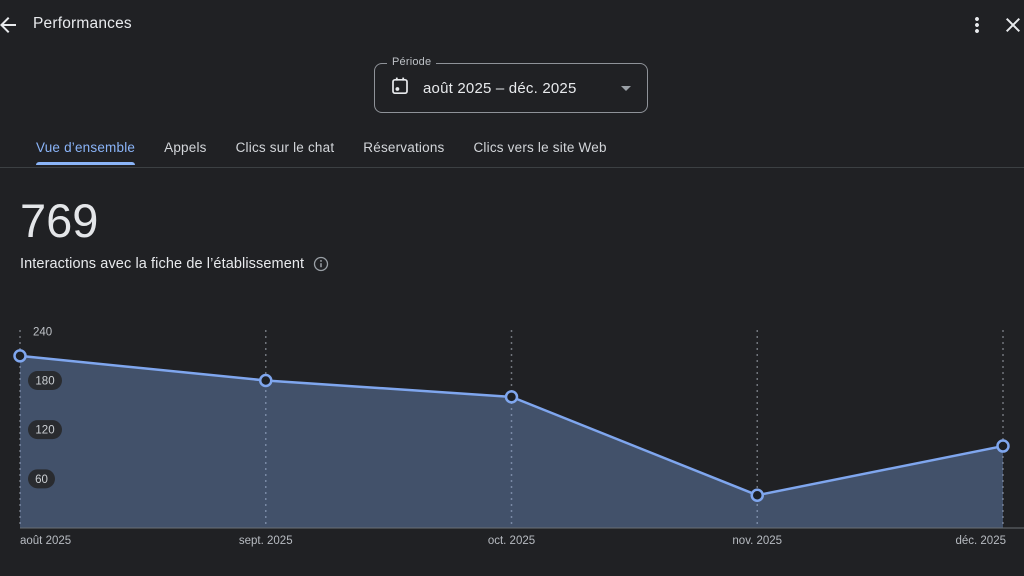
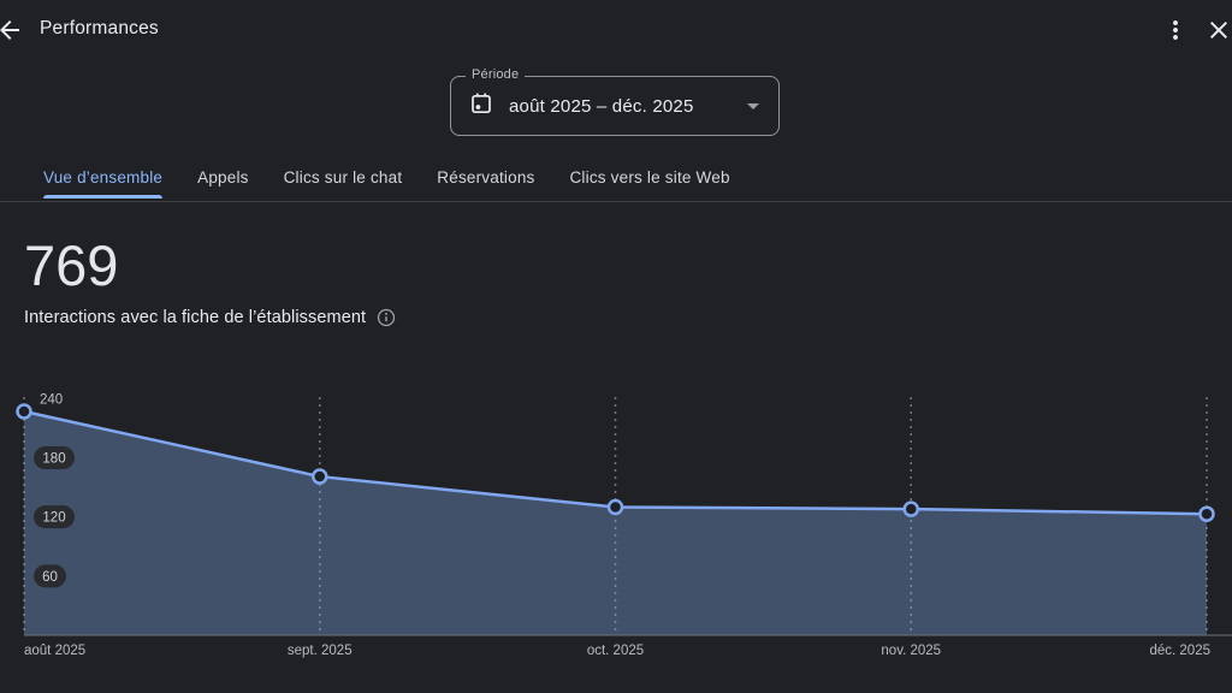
août 2025: 210 -> 230
sept. 2025: 180 -> 160
oct. 2025: 160 -> 130
nov. 2025: 40 -> 130
déc. 2025: 100 -> 120
